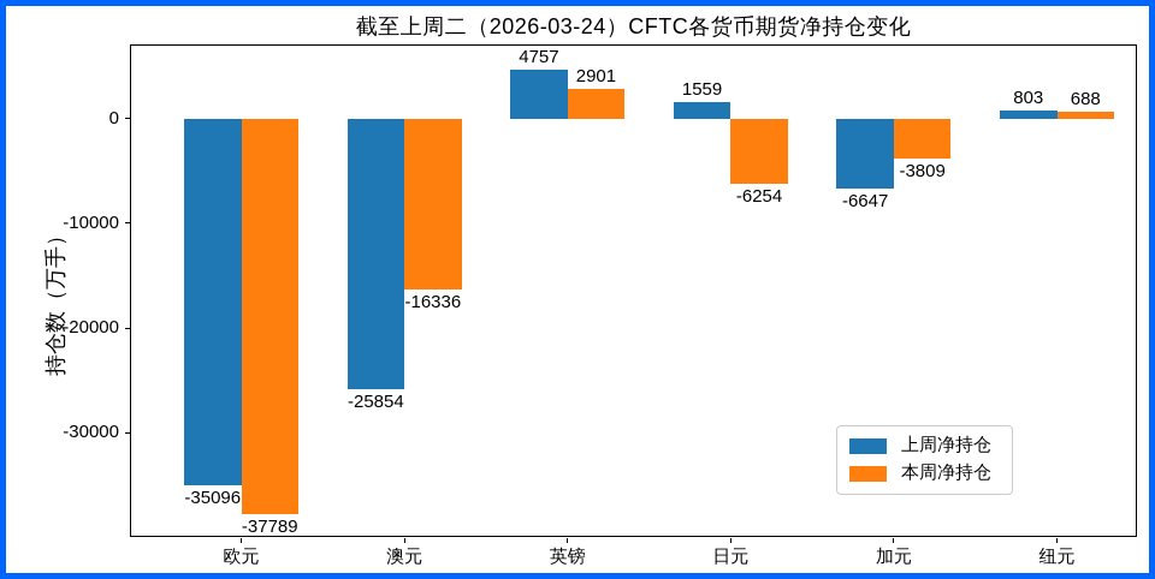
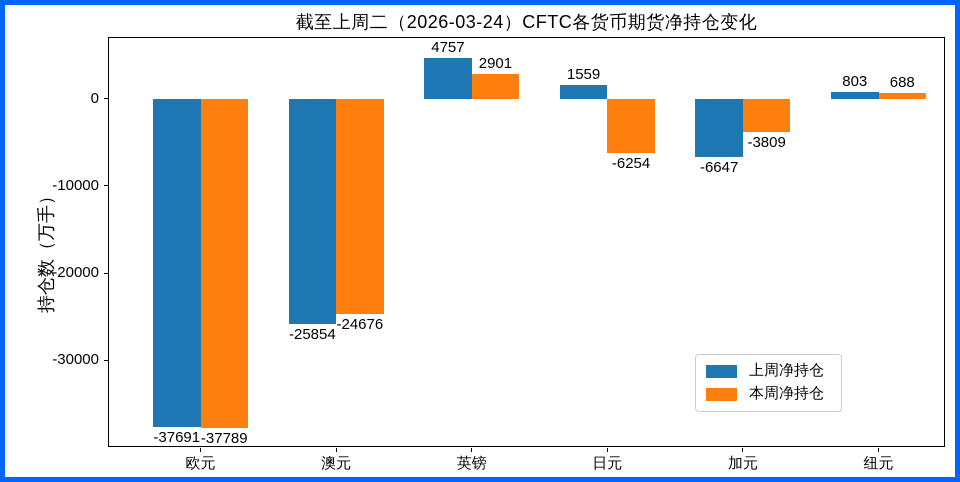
上周净持仓/欧元: -35096 -> -37691
本周净持仓/澳元: -16336 -> -24676
